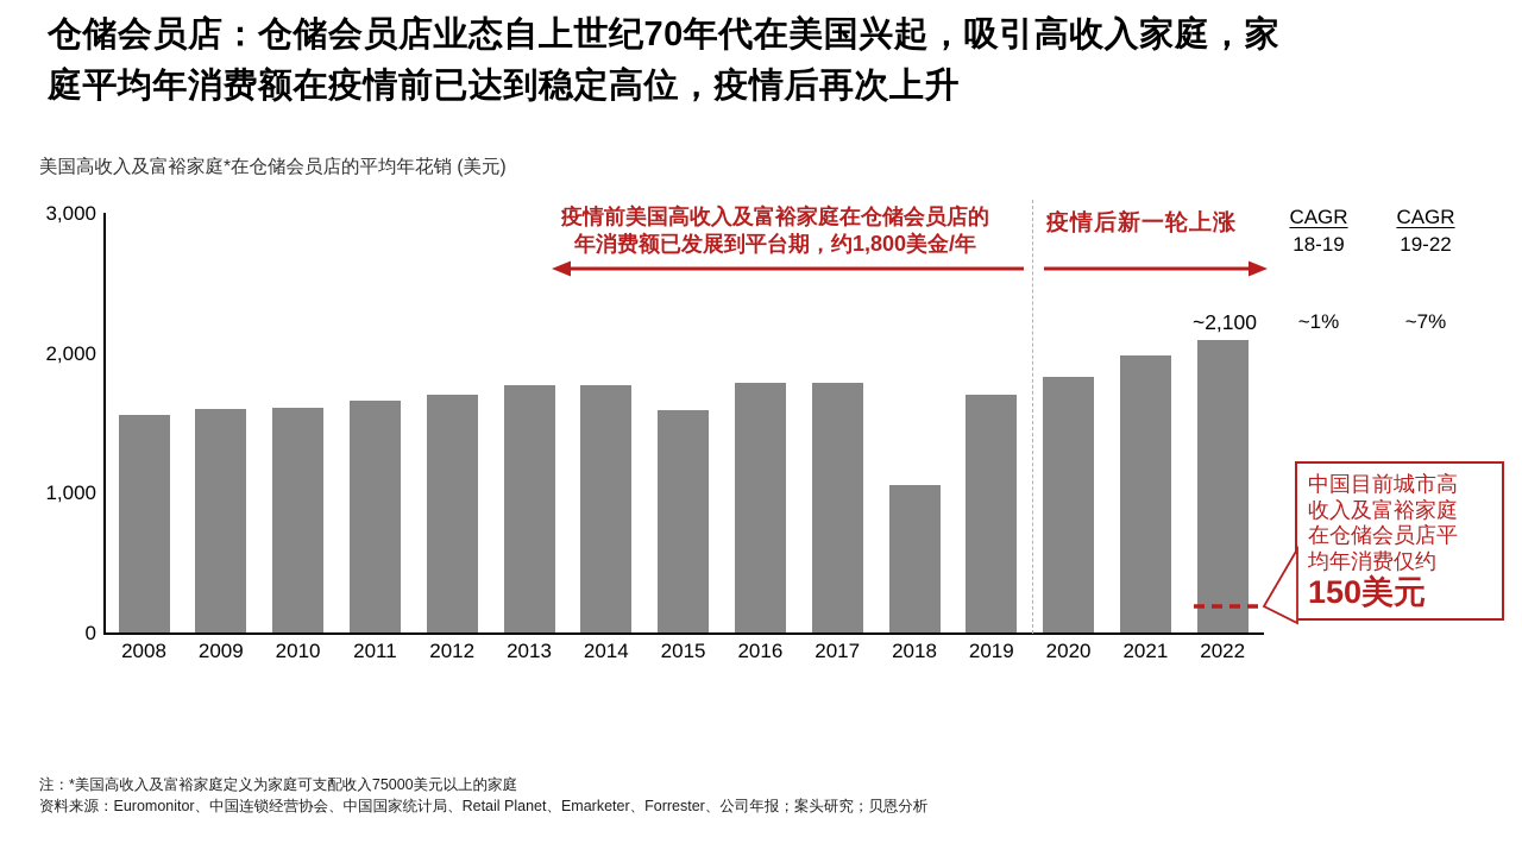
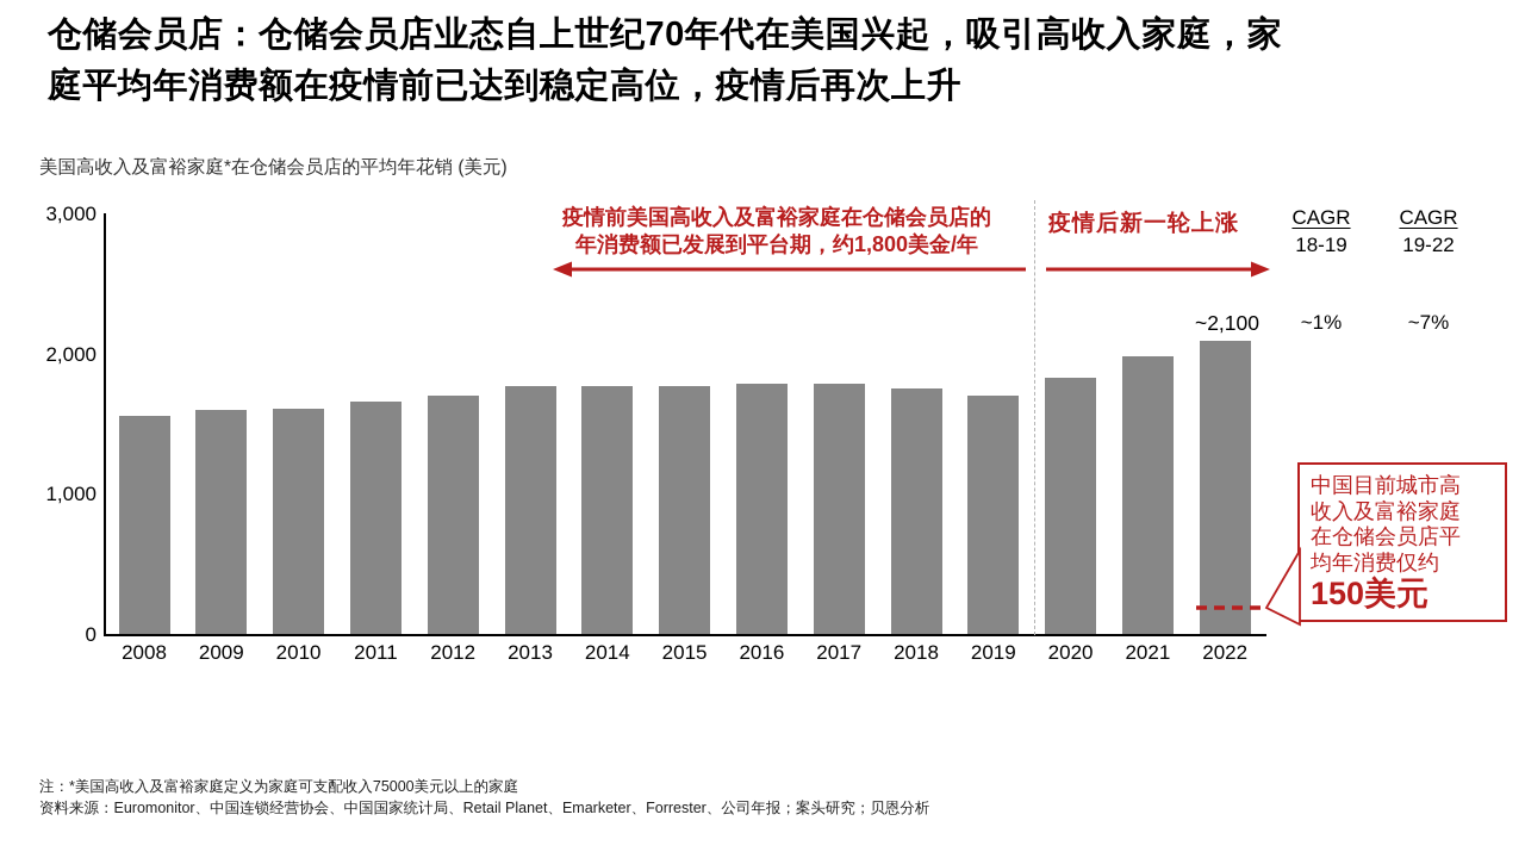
2015: 1600 -> 1780
2018: 1060 -> 1760
